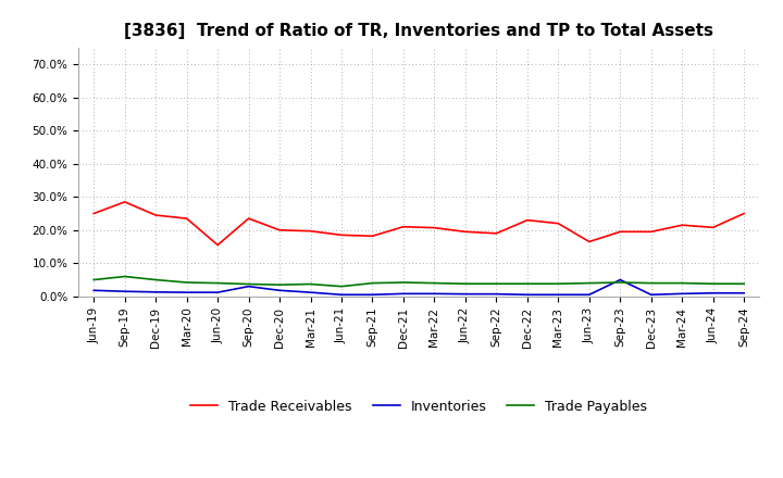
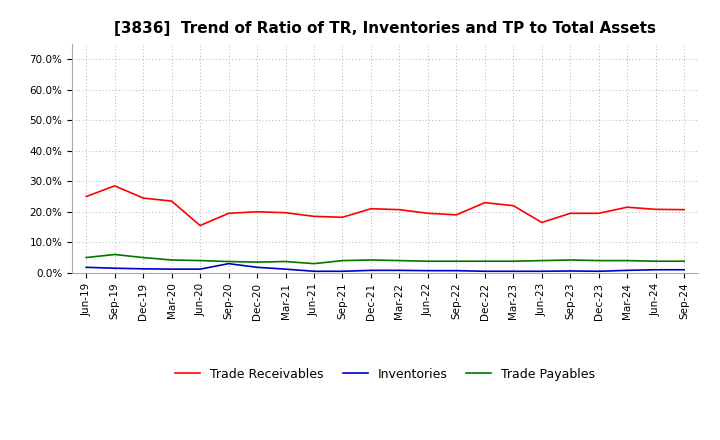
Trade Receivables/Sep-20: 23.5% -> 19.5%
Inventories/Sep-23: 5.0% -> 0.6%
Trade Receivables/Sep-24: 25.0% -> 20.7%
